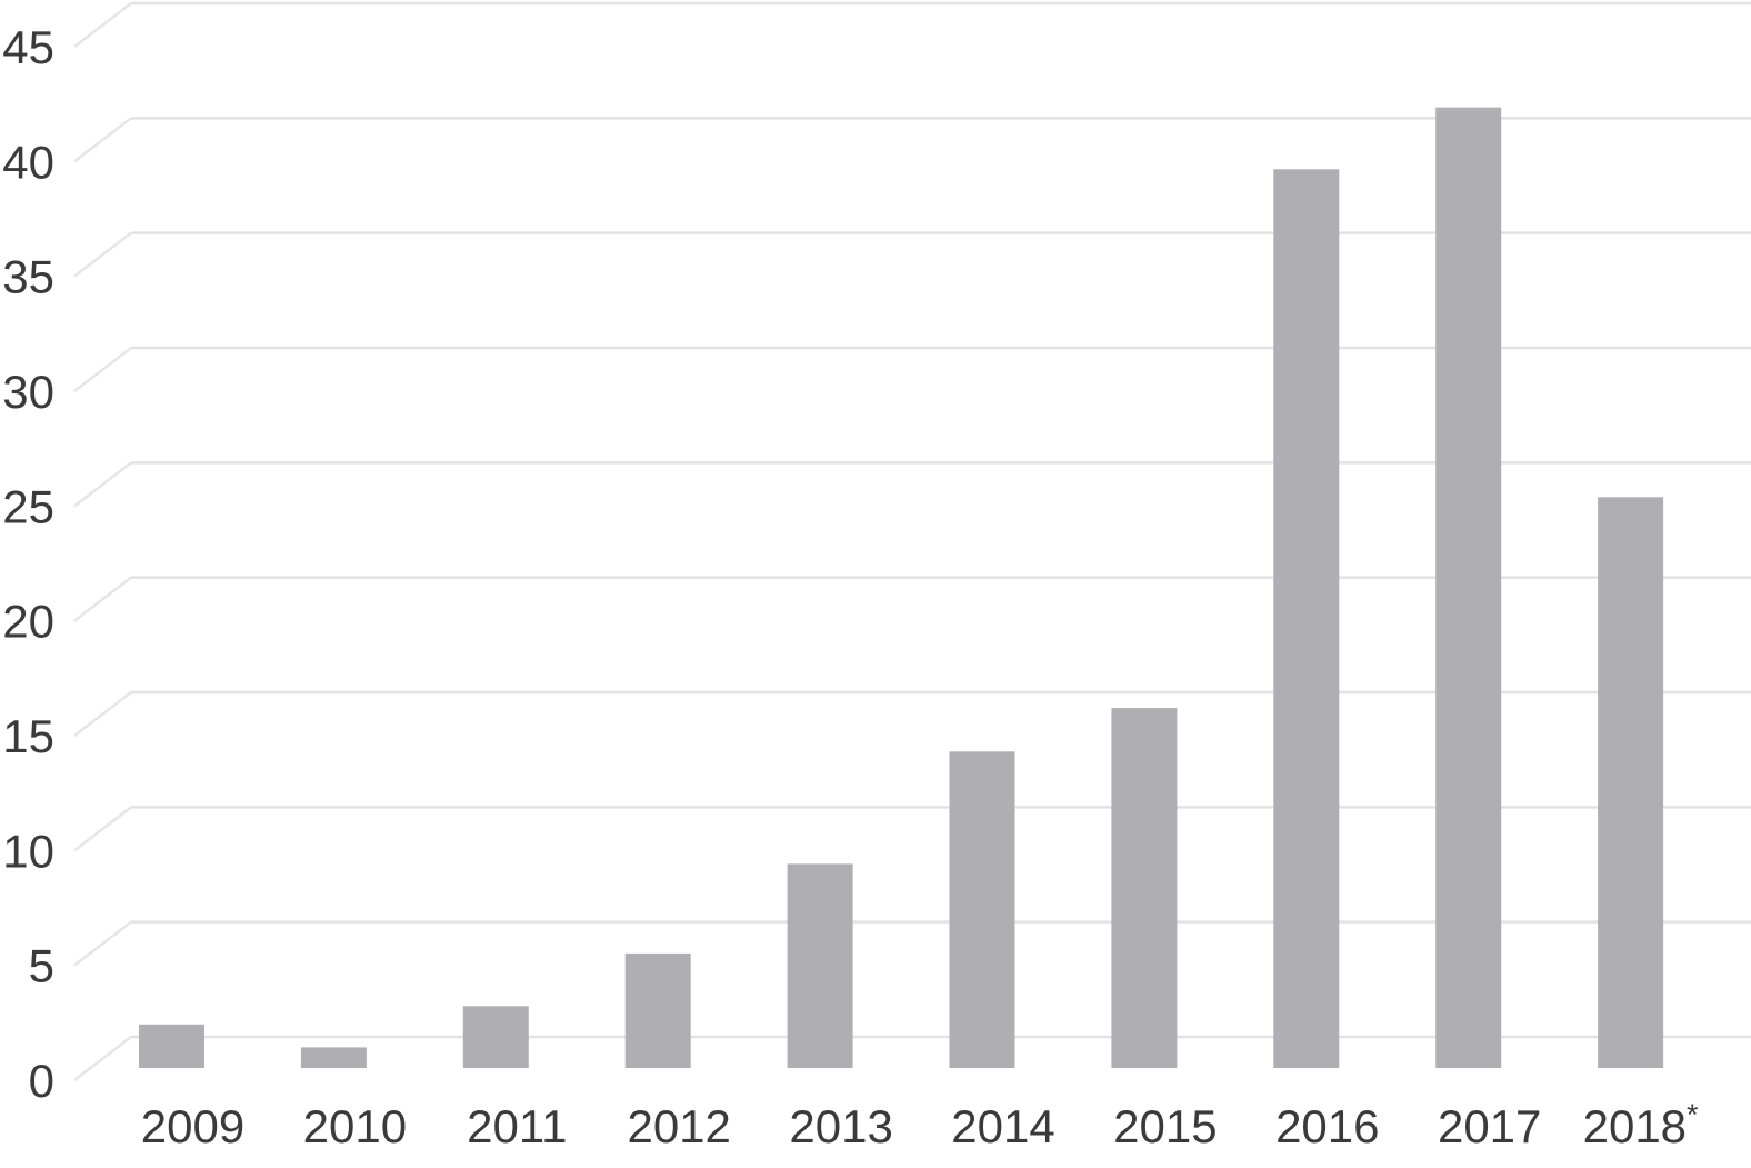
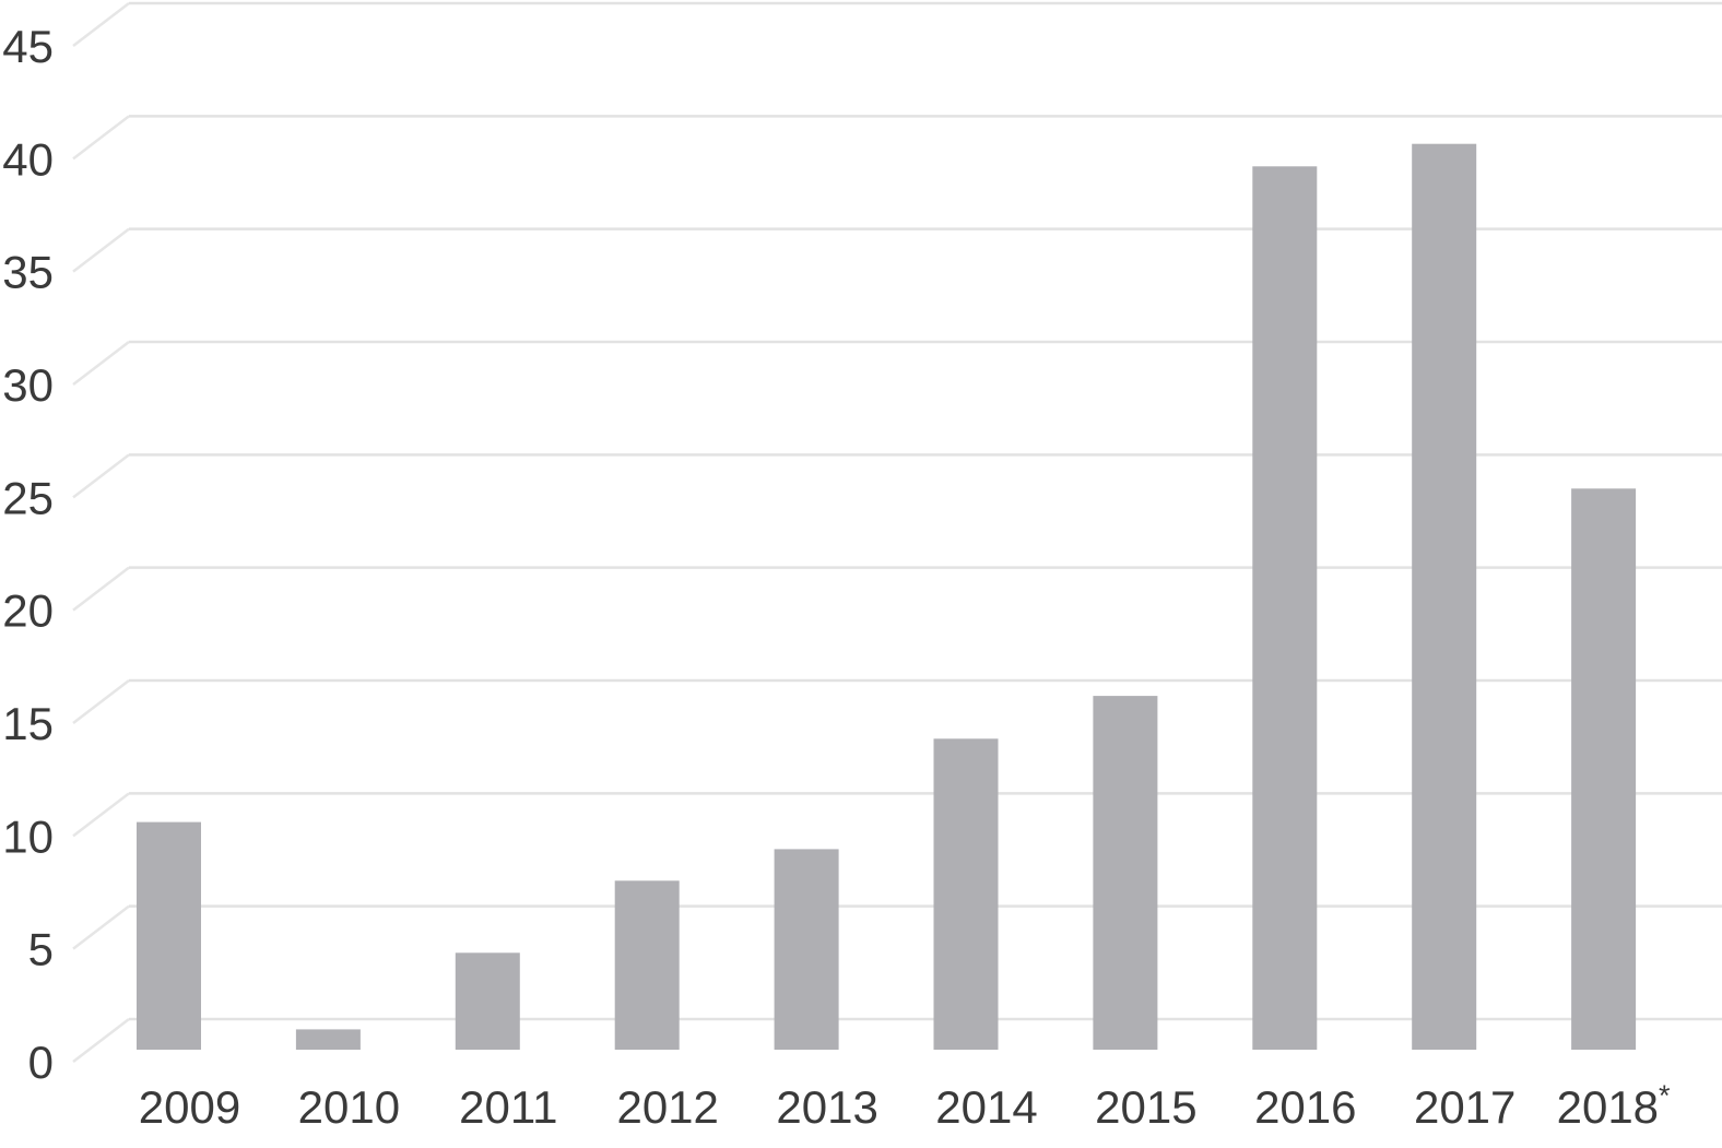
2009: 1.9 -> 10.1
2011: 2.7 -> 4.3
2012: 5.0 -> 7.5
2017: 41.9 -> 40.2
